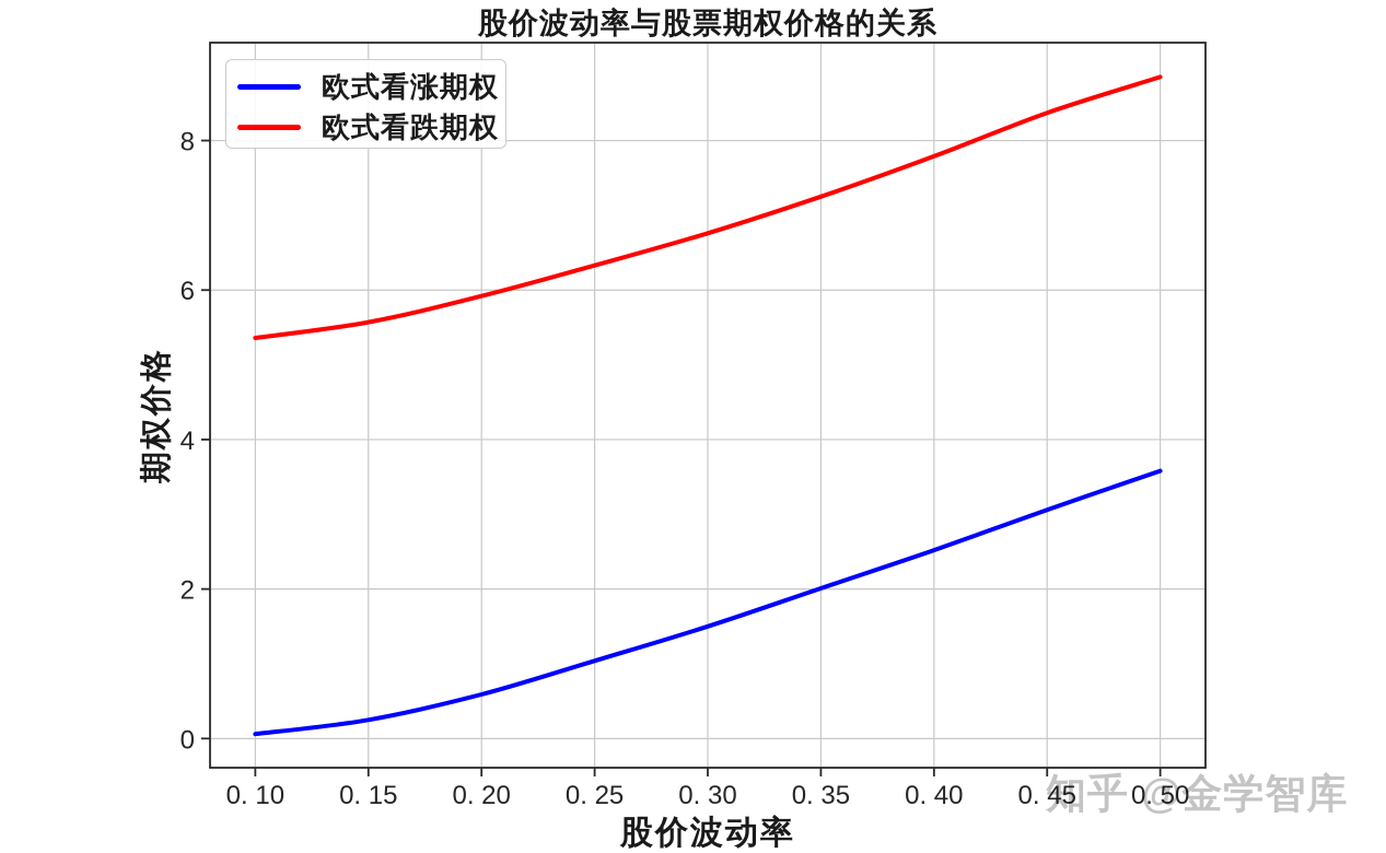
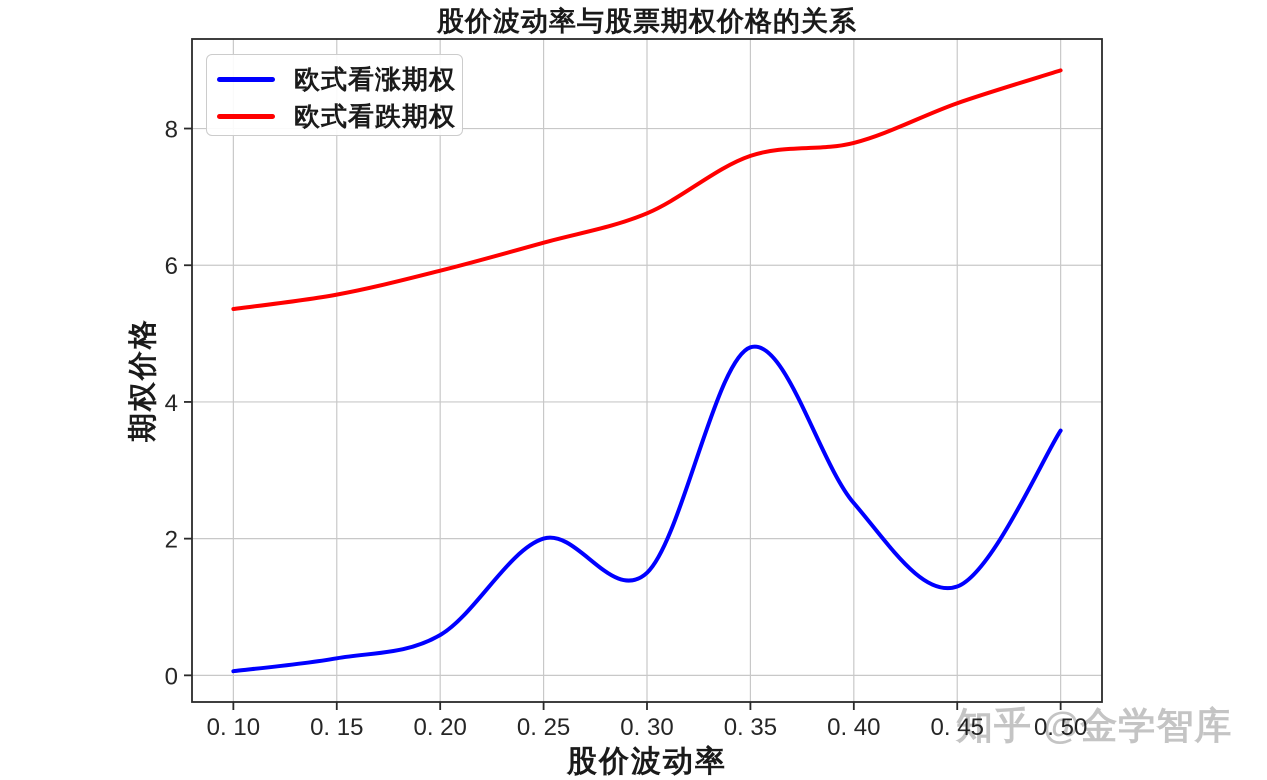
欧式看涨期权/0.25: 1.0 -> 2.0
欧式看涨期权/0.35: 2.0 -> 4.8
欧式看跌期权/0.35: 7.2 -> 7.6
欧式看涨期权/0.45: 3.1 -> 1.3
